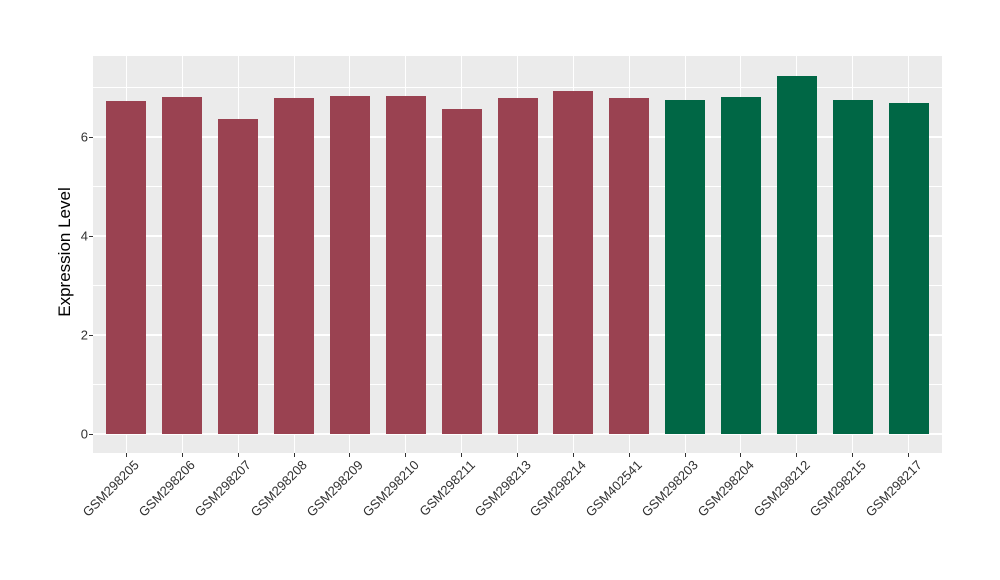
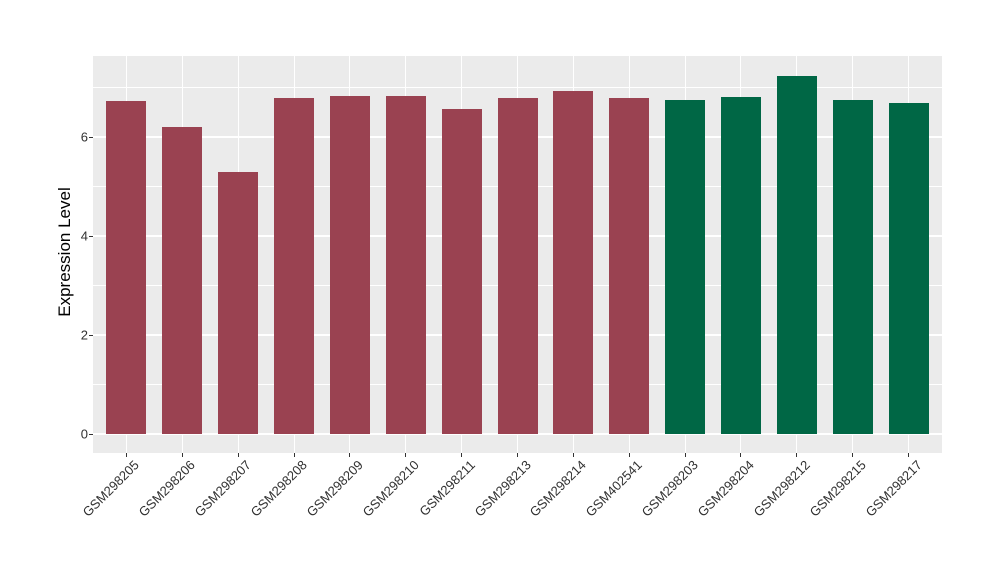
GSM298206: 6.8 -> 6.2
GSM298207: 6.4 -> 5.3
